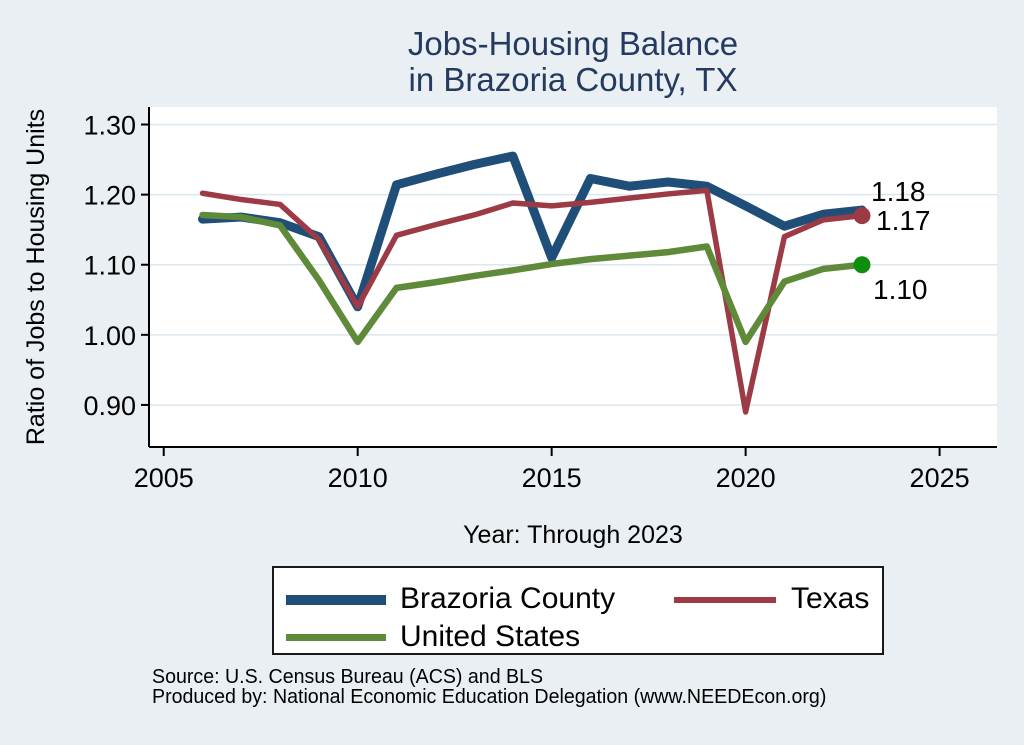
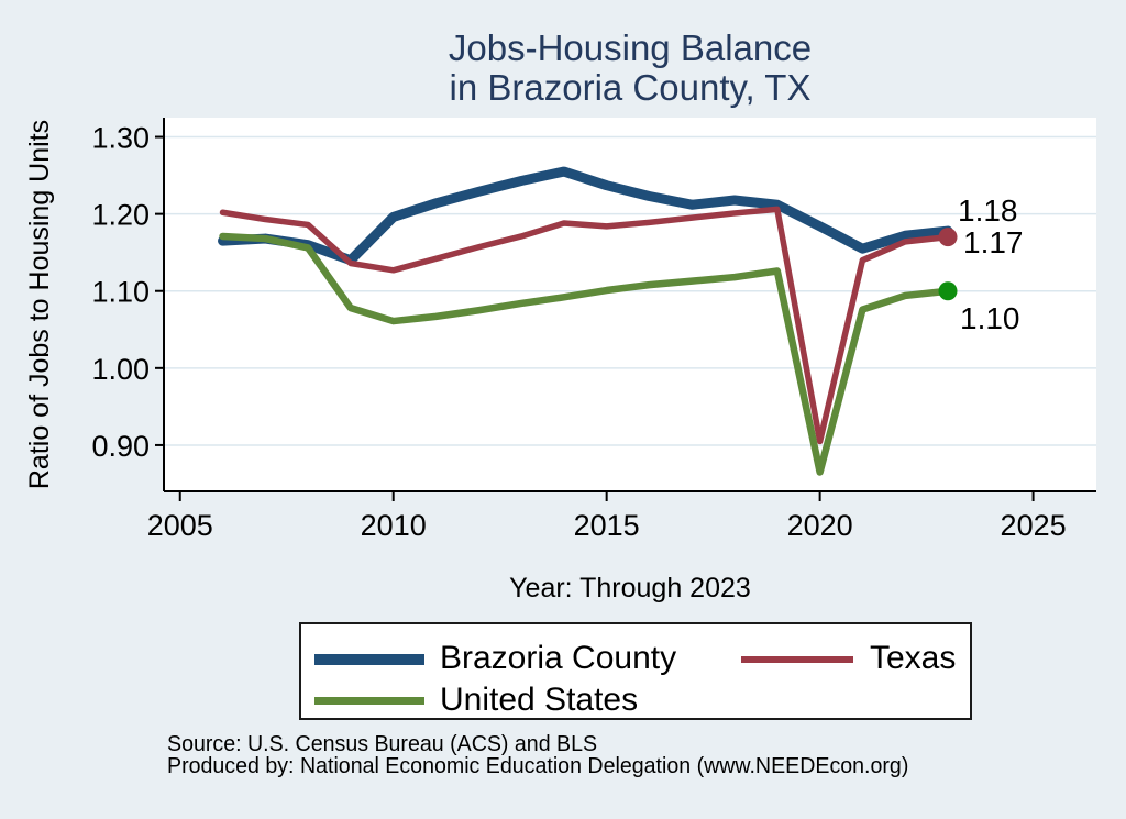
Brazoria County/2010: 1.04 -> 1.20
Texas/2010: 1.04 -> 1.13
United States/2010: 0.99 -> 1.06
Brazoria County/2015: 1.11 -> 1.24
Texas/2020: 0.89 -> 0.91
United States/2020: 0.99 -> 0.86
